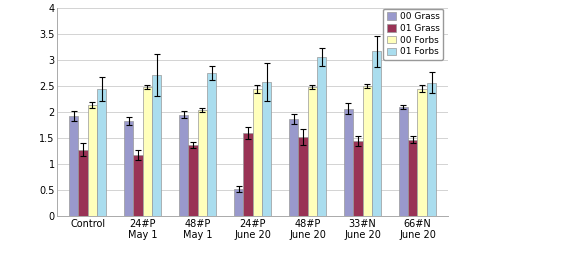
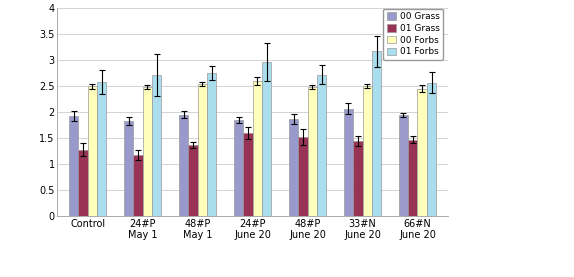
00 Forbs/Control: 2.14 -> 2.50
01 Forbs/Control: 2.44 -> 2.58
00 Forbs/48#P May 1: 2.04 -> 2.55
00 Grass/24#P June 20: 0.52 -> 1.85
00 Forbs/24#P June 20: 2.44 -> 2.60
01 Forbs/24#P June 20: 2.58 -> 2.97
01 Forbs/48#P June 20: 3.06 -> 2.72
00 Grass/66#N June 20: 2.10 -> 1.95
